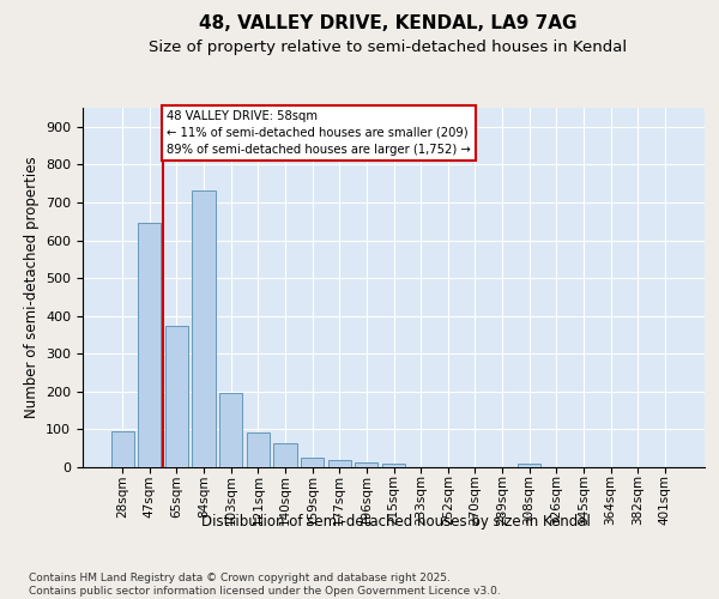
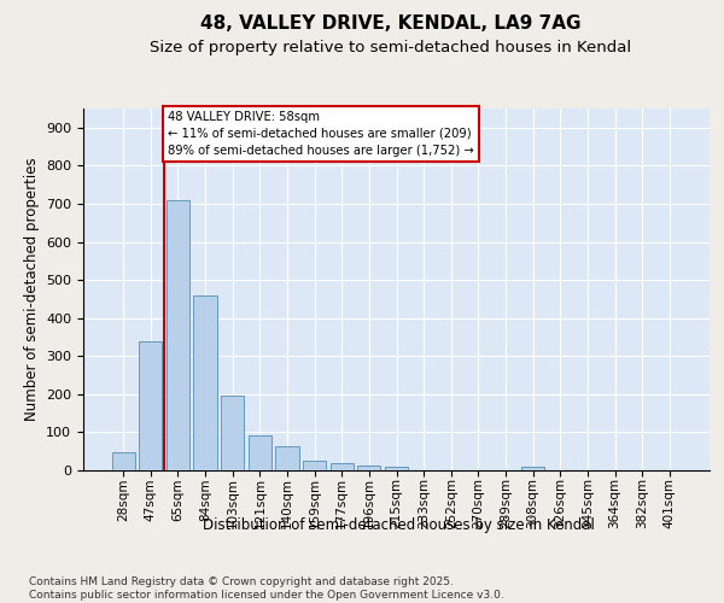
28sqm: 95 -> 47
47sqm: 645 -> 340
65sqm: 375 -> 710
84sqm: 730 -> 460
